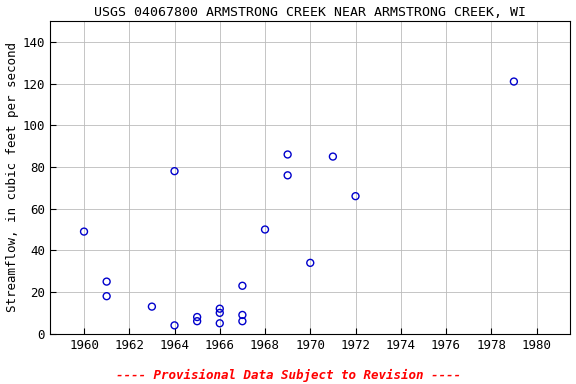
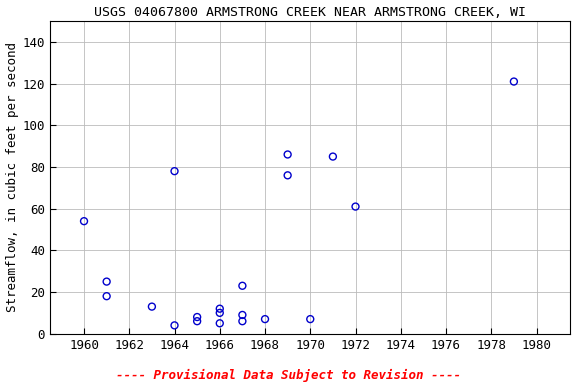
1960: 49 -> 54
1968: 50 -> 7
1970: 34 -> 7
1972: 66 -> 61
